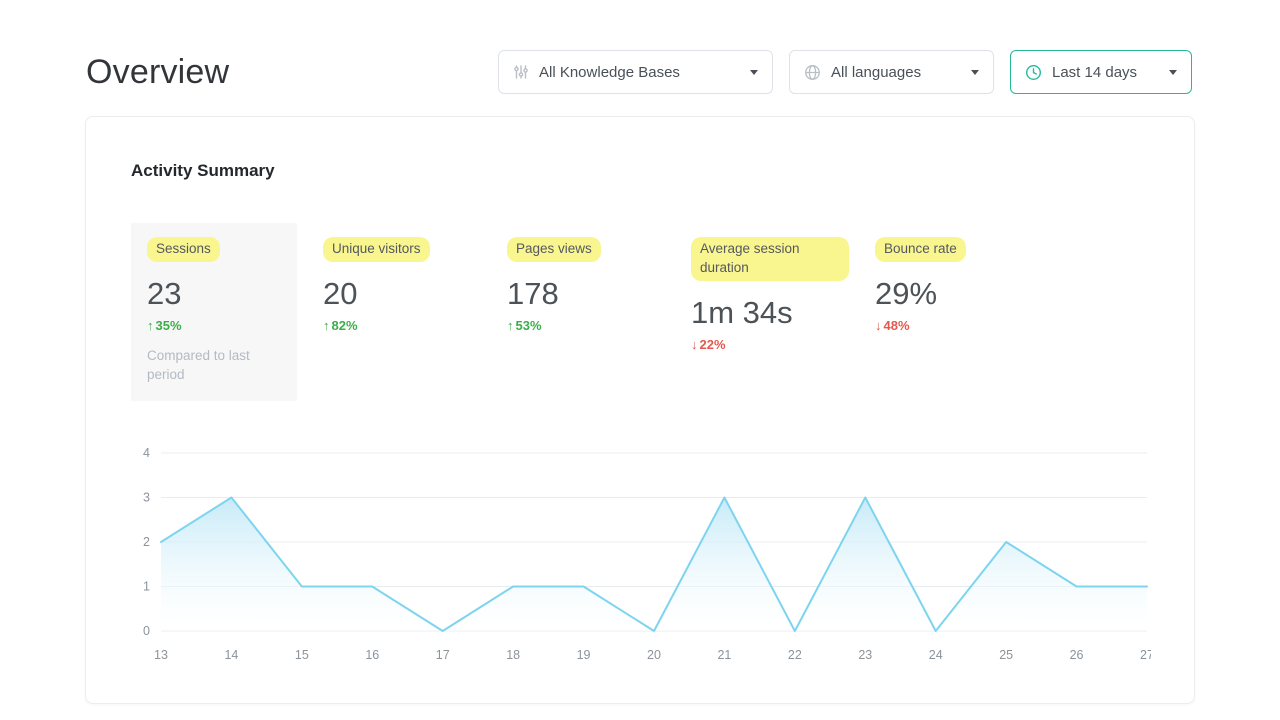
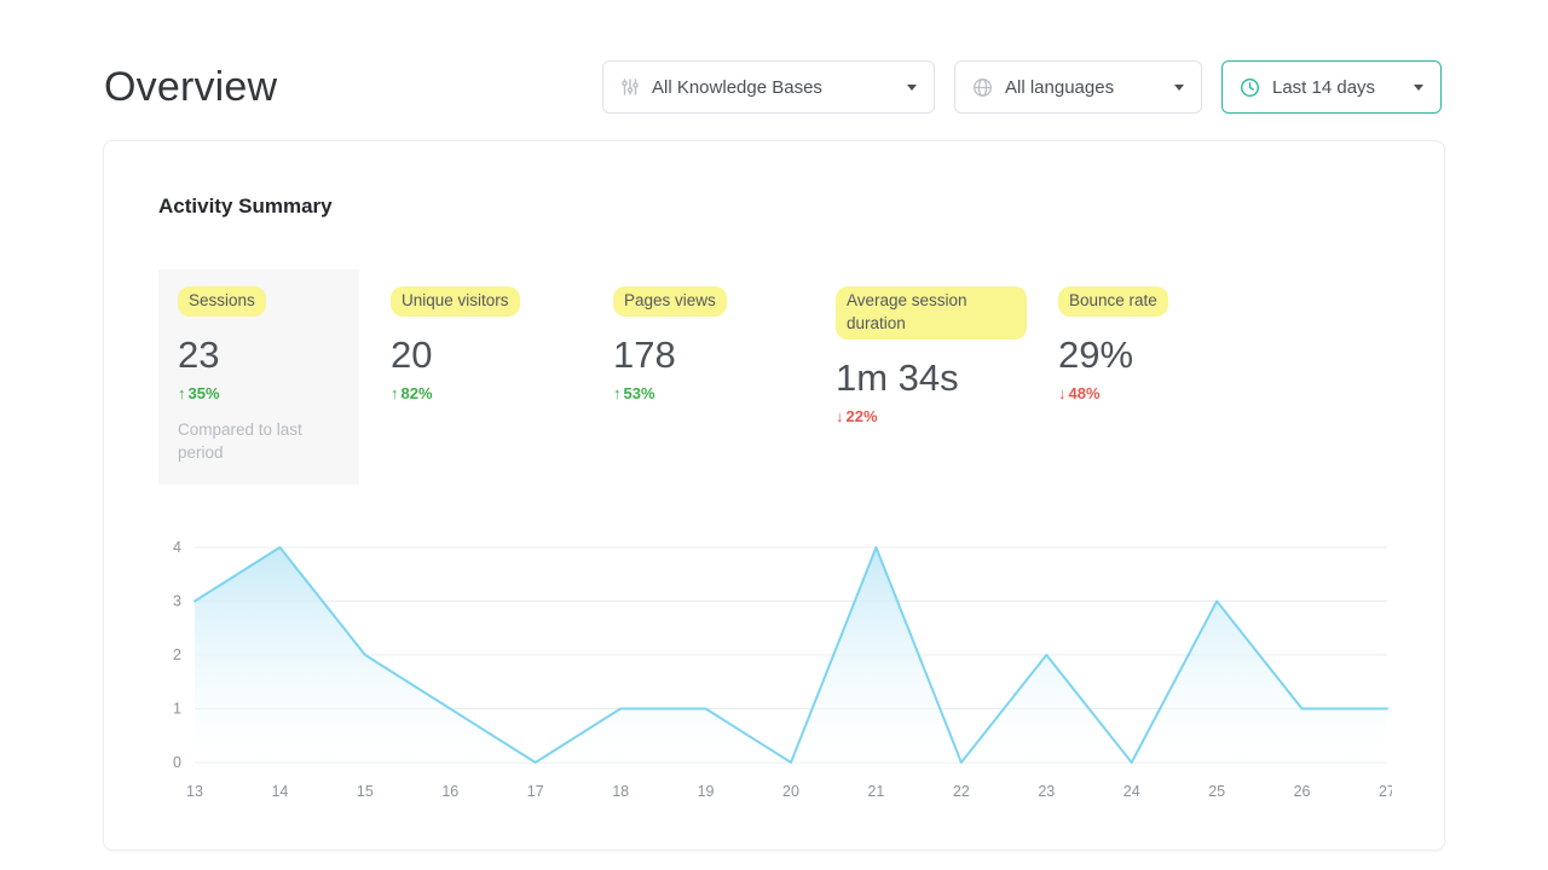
13: 2 -> 3
14: 3 -> 4
15: 1 -> 2
21: 3 -> 4
23: 3 -> 2
25: 2 -> 3
